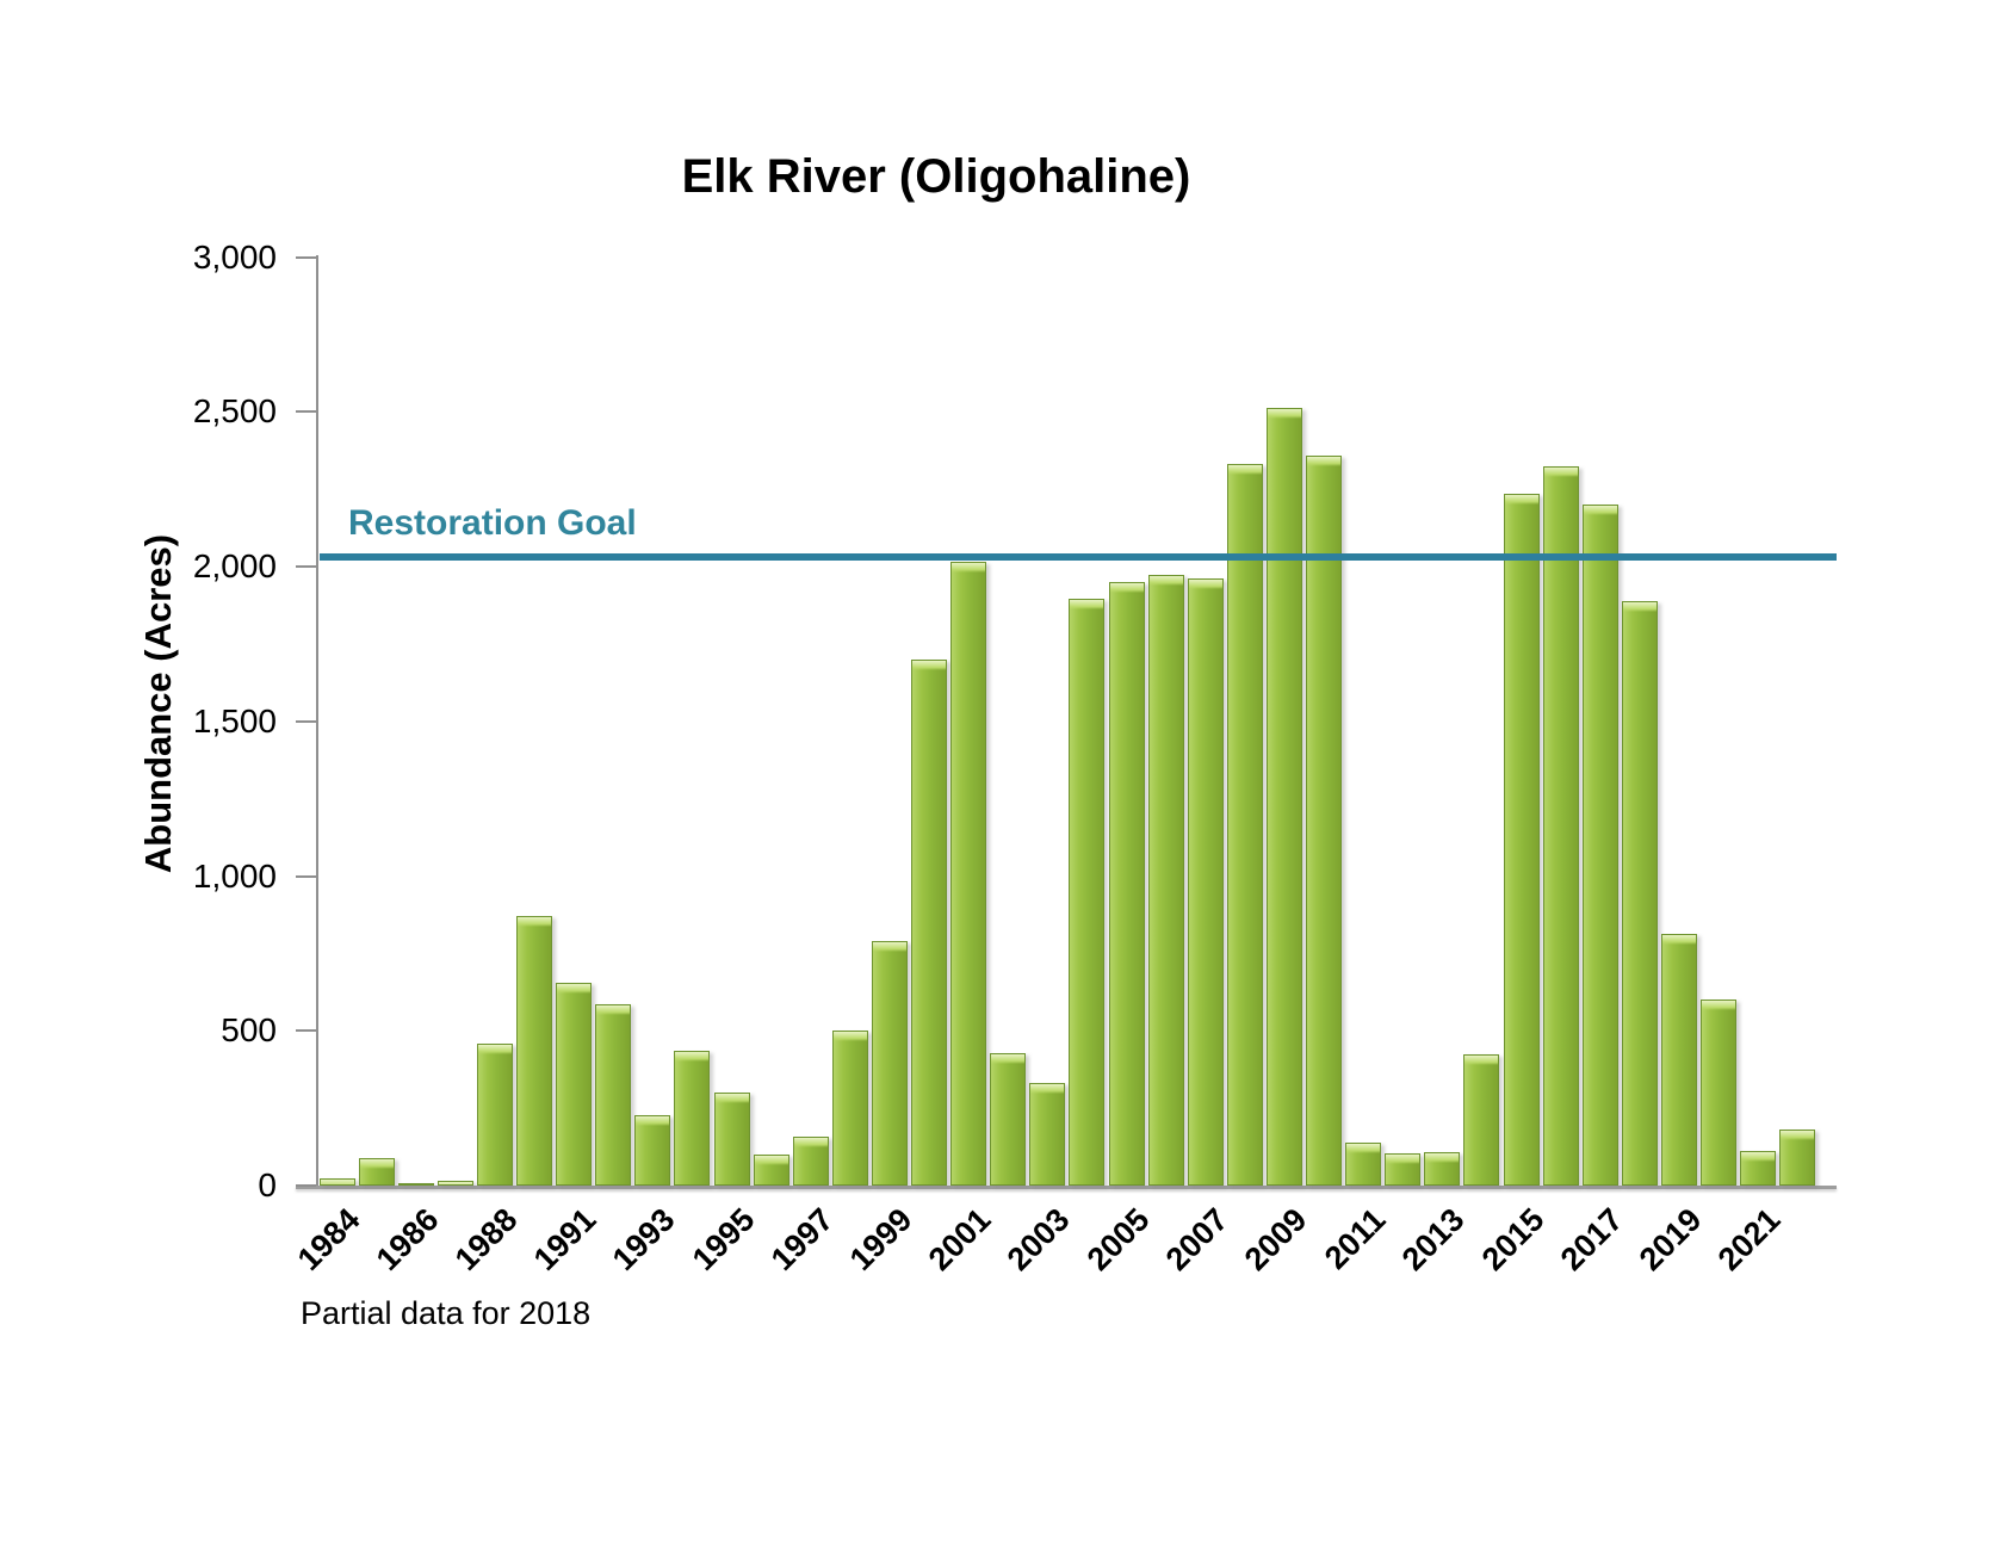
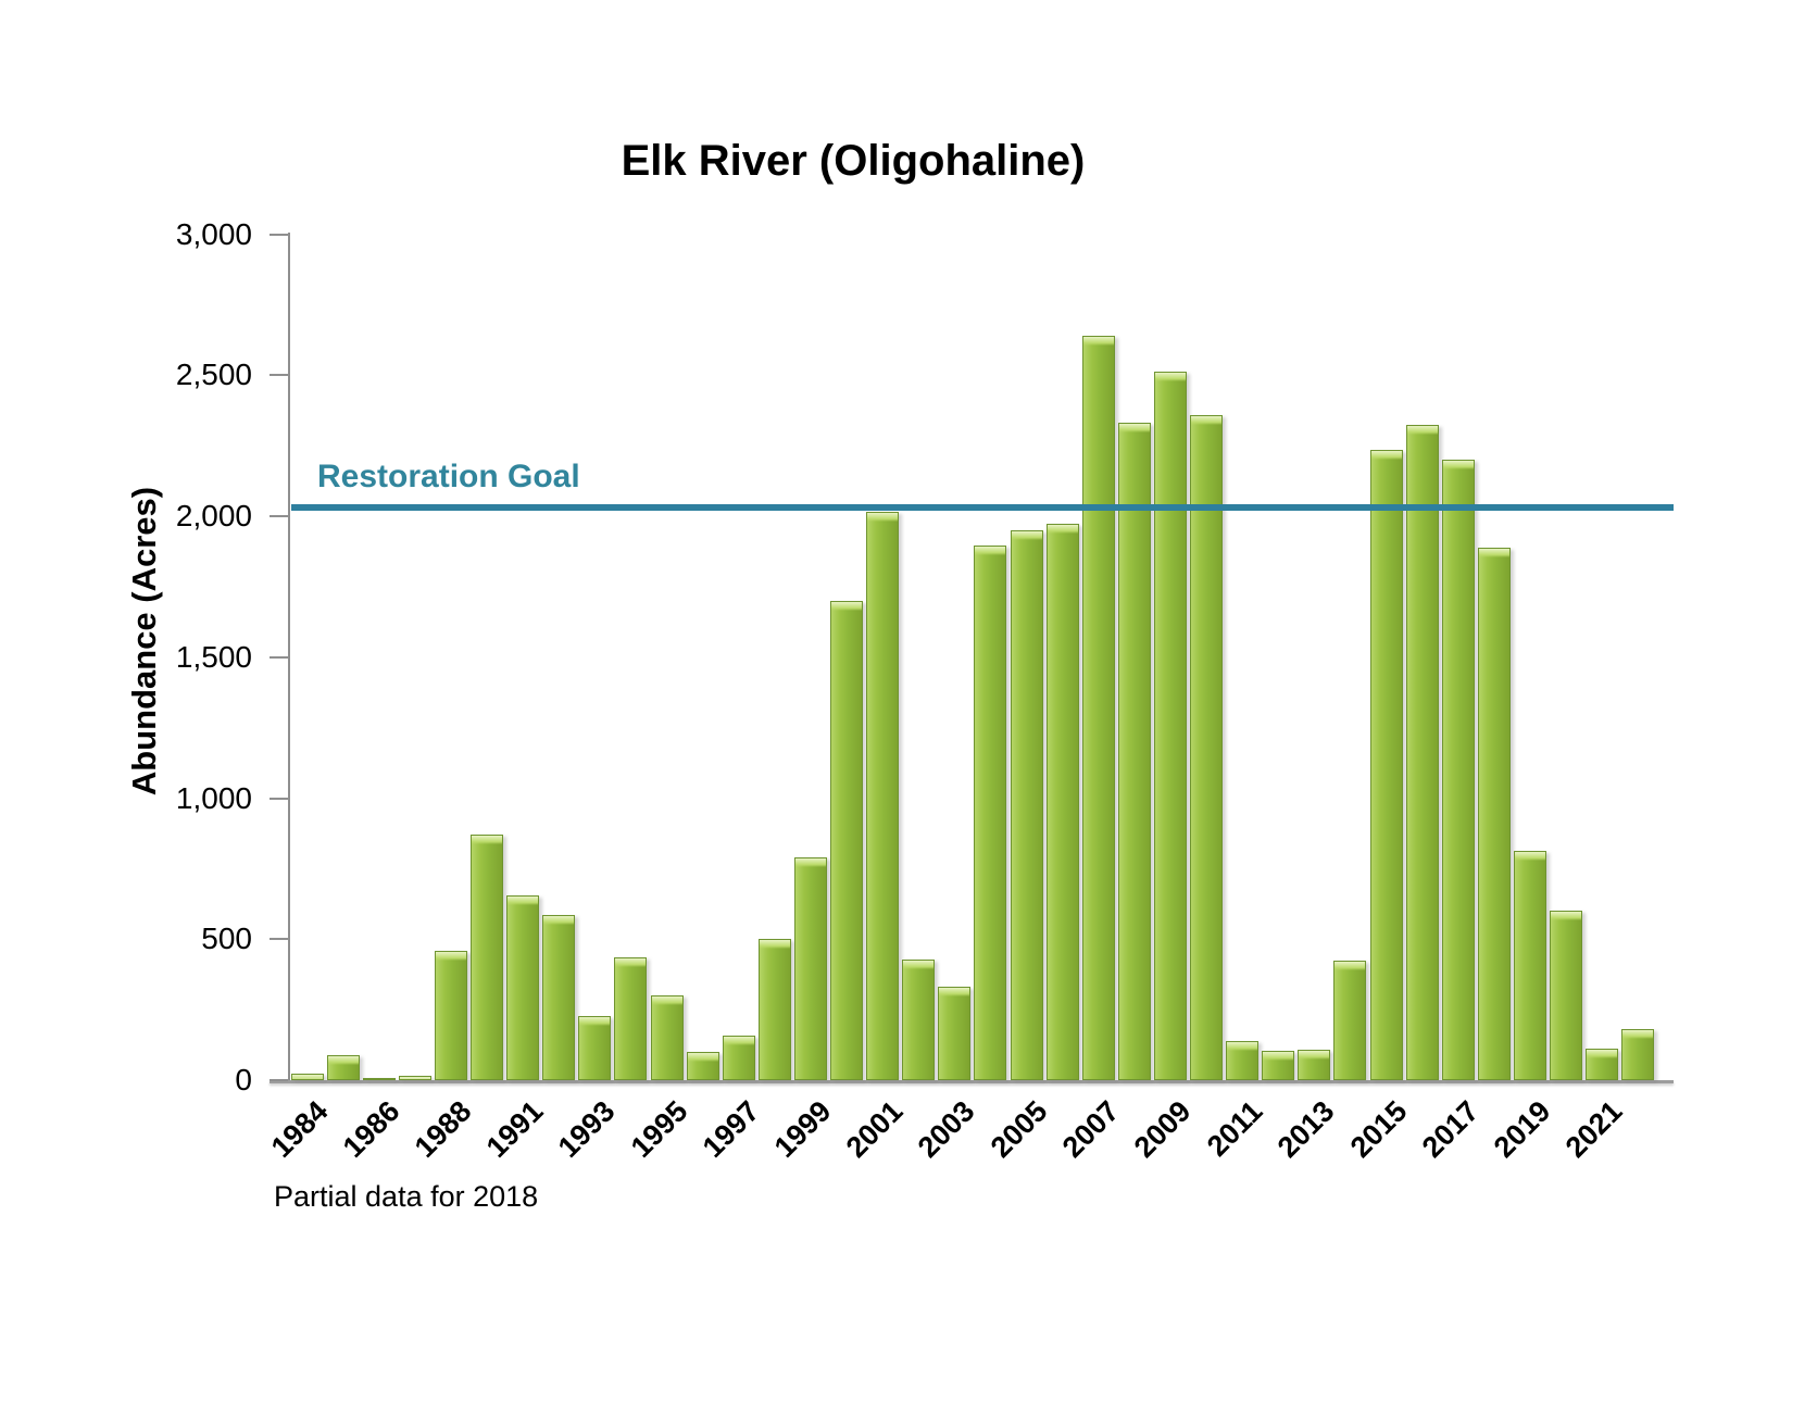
2007: 1960 -> 2640
